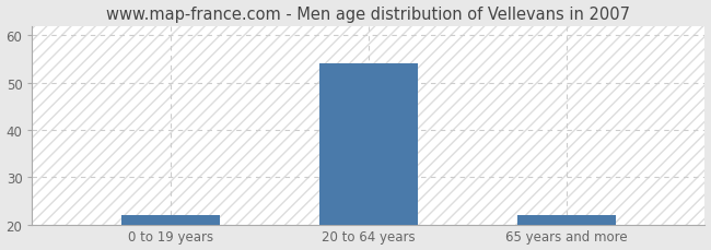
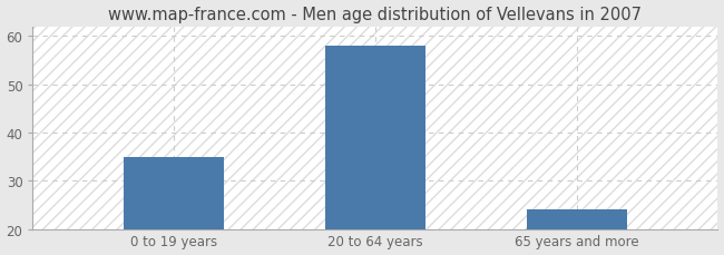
0 to 19 years: 22 -> 35
20 to 64 years: 54 -> 58
65 years and more: 22 -> 24
